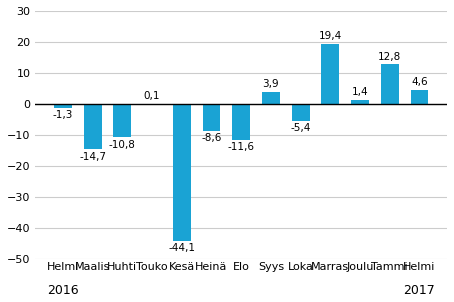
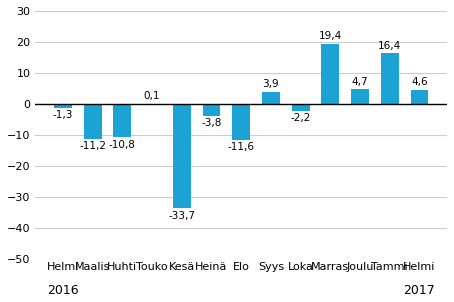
Maalis: -14,7 -> -11,2
Kesä: -44,1 -> -33,7
Heinä: -8,6 -> -3,8
Loka: -5,4 -> -2,2
Joulu: 1,4 -> 4,7
Tammi: 12,8 -> 16,4
